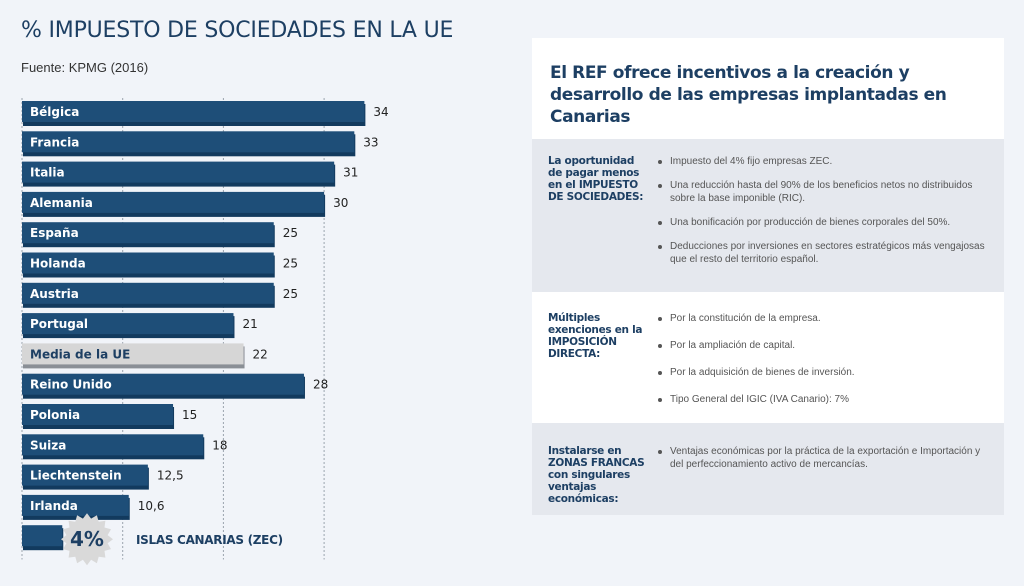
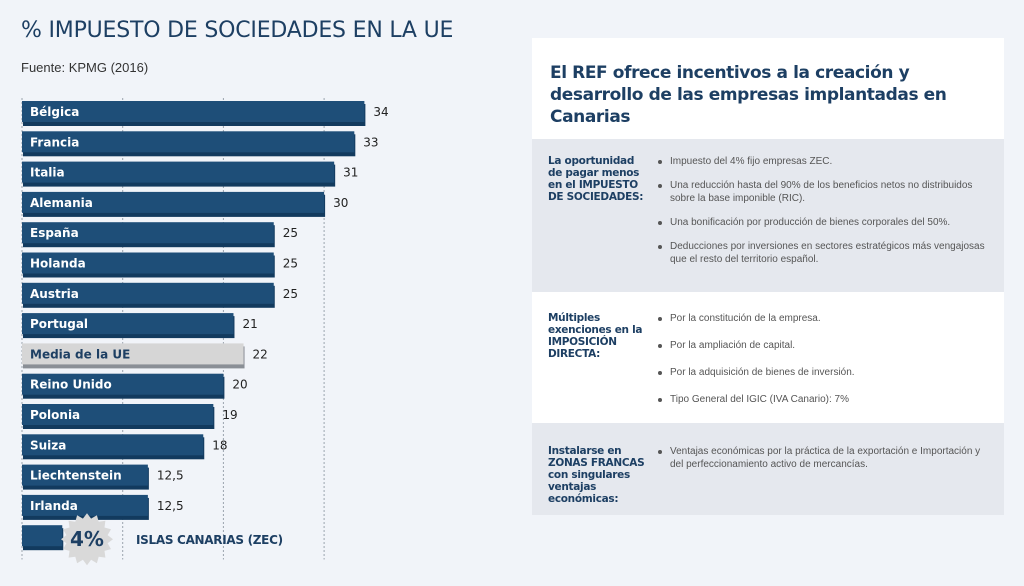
Reino Unido: 28 -> 20
Polonia: 15 -> 19
Irlanda: 10,6 -> 12,5
